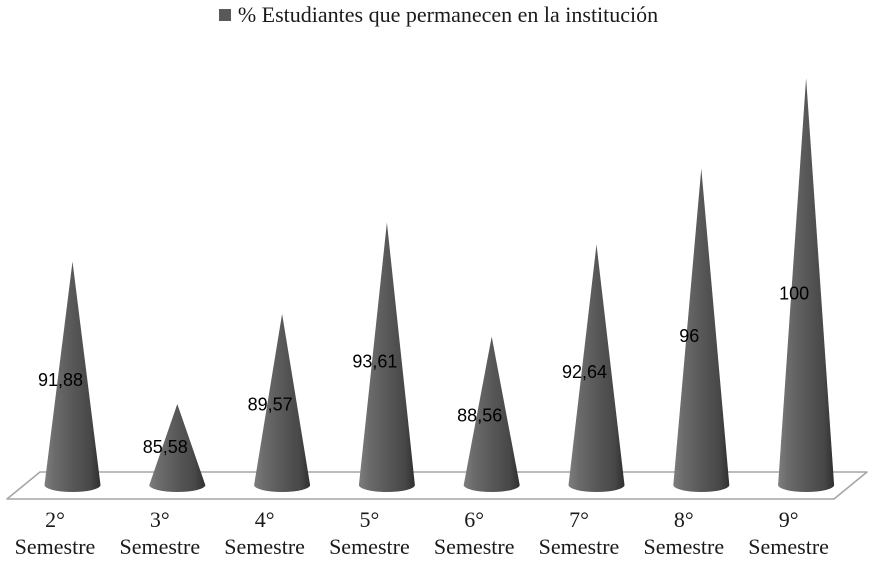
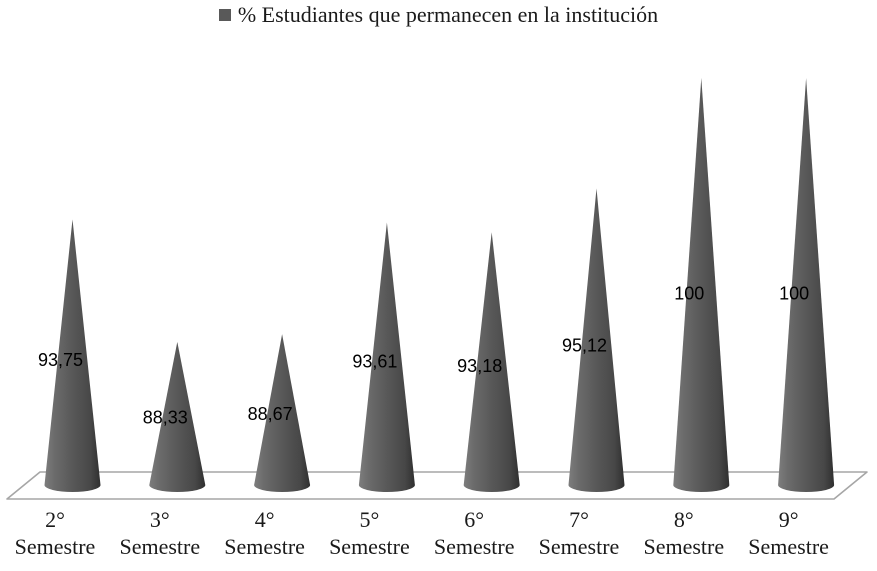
2° Semestre: 91,88 -> 93,75
3° Semestre: 85,58 -> 88,33
4° Semestre: 89,57 -> 88,67
6° Semestre: 88,56 -> 93,18
7° Semestre: 92,64 -> 95,12
8° Semestre: 96 -> 100
